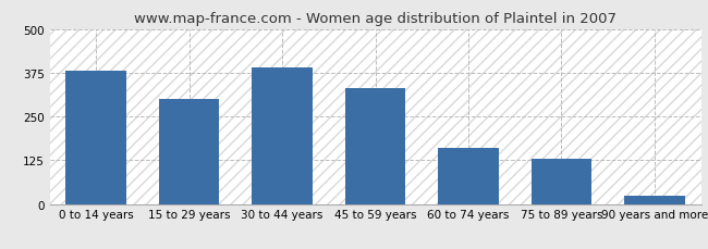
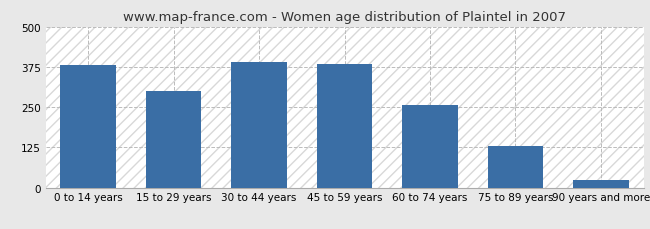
45 to 59 years: 330 -> 385
60 to 74 years: 160 -> 258
